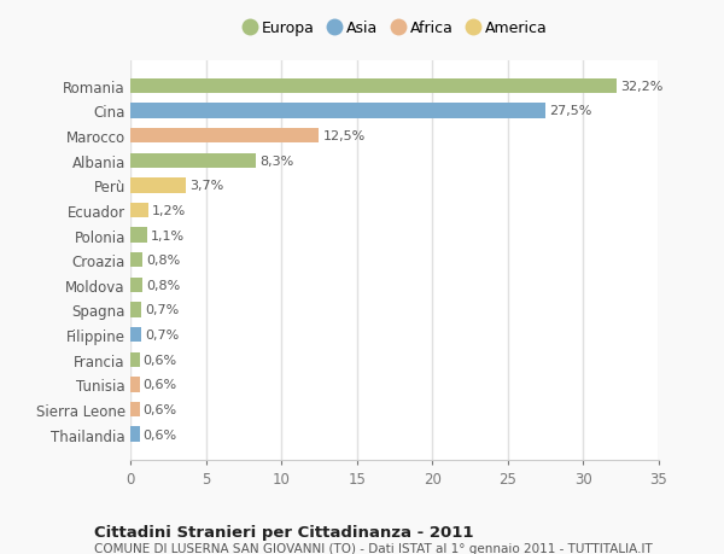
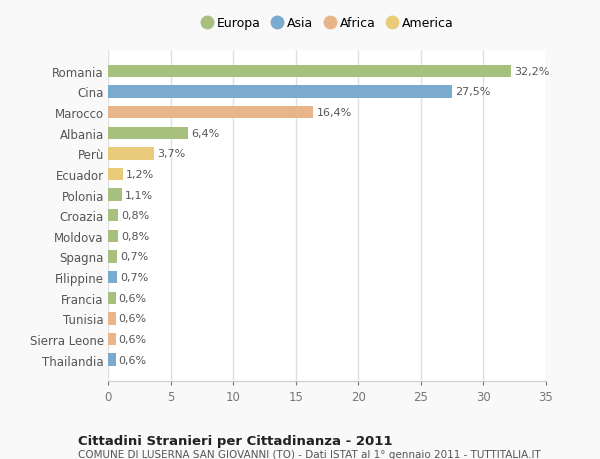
Marocco: 12,5% -> 16,4%
Albania: 8,3% -> 6,4%
